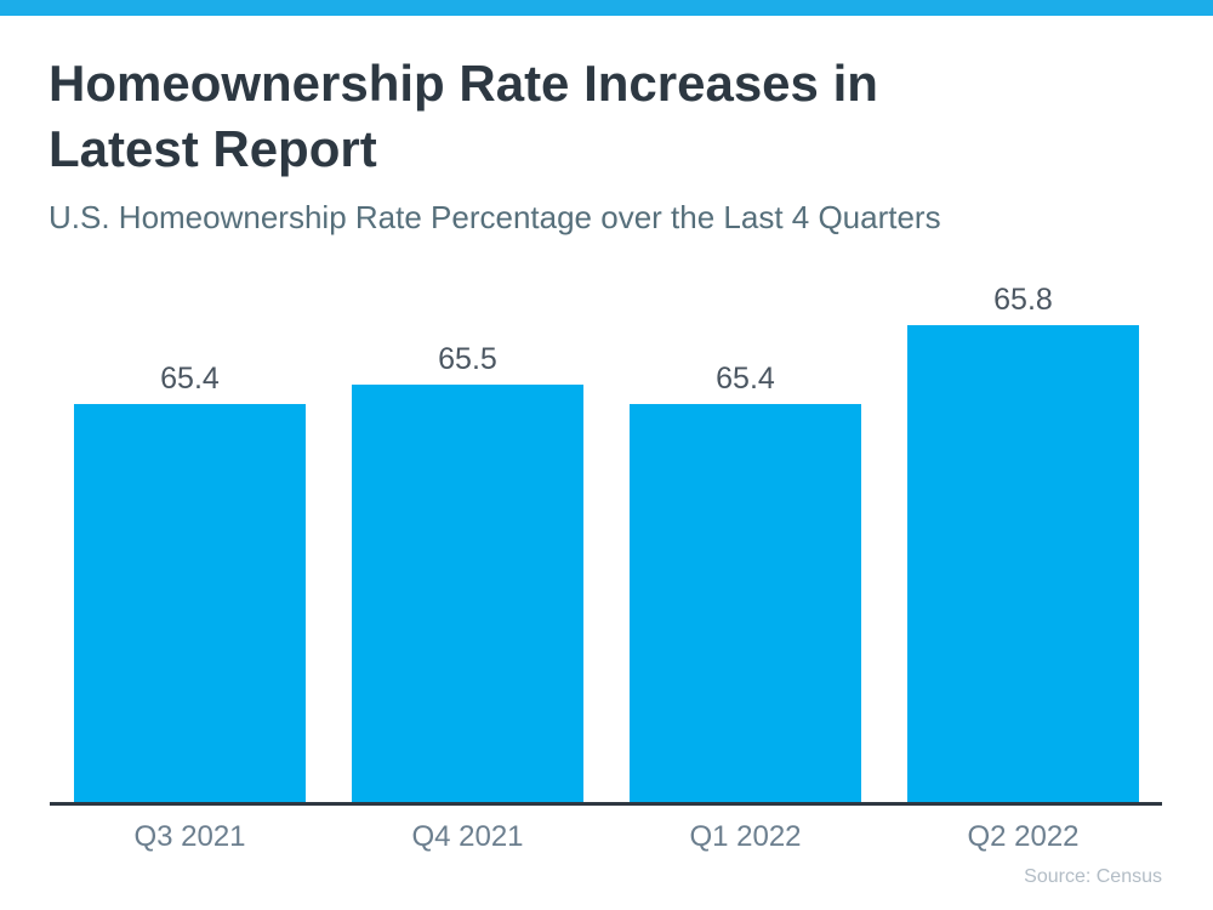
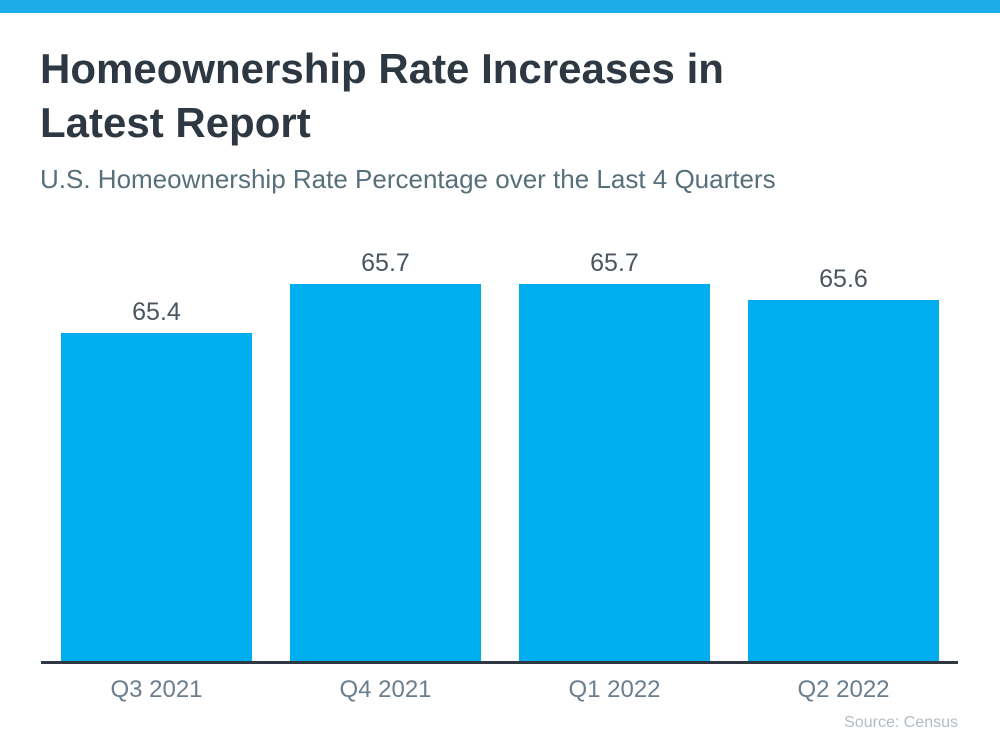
Q4 2021: 65.5 -> 65.7
Q1 2022: 65.4 -> 65.7
Q2 2022: 65.8 -> 65.6
